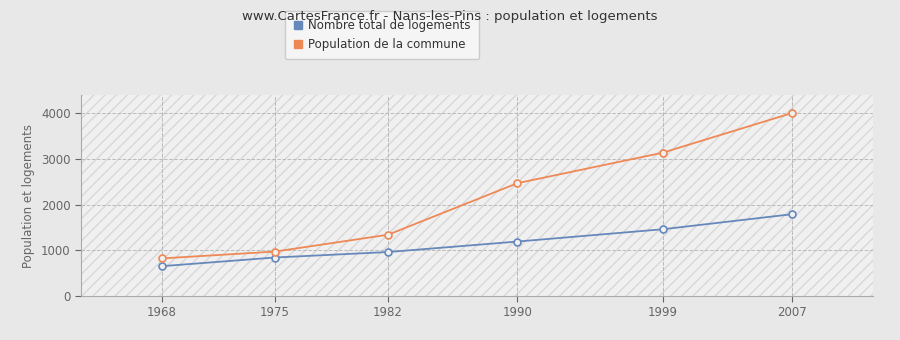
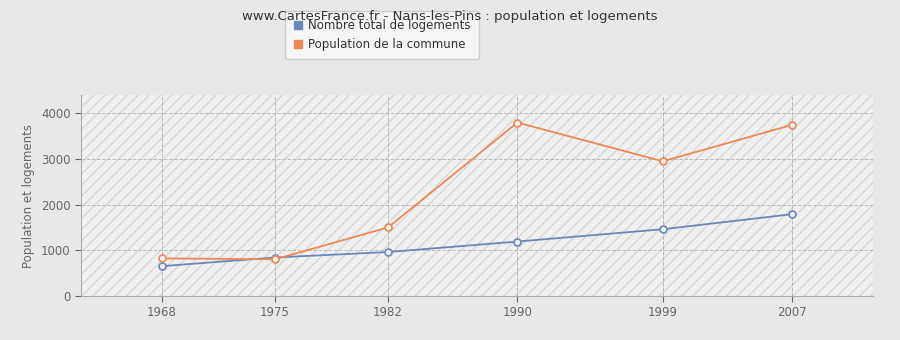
Population de la commune/1975: 970 -> 800
Population de la commune/1982: 1340 -> 1500
Population de la commune/1990: 2470 -> 3800
Population de la commune/1999: 3140 -> 2950
Population de la commune/2007: 4010 -> 3750
